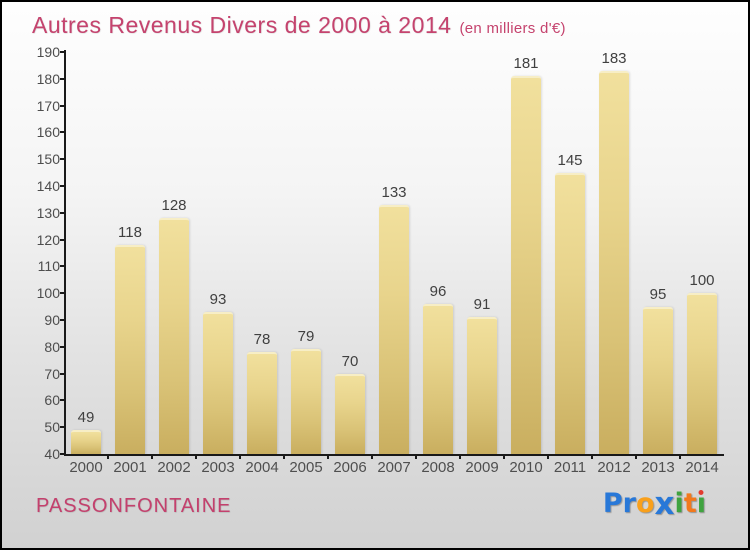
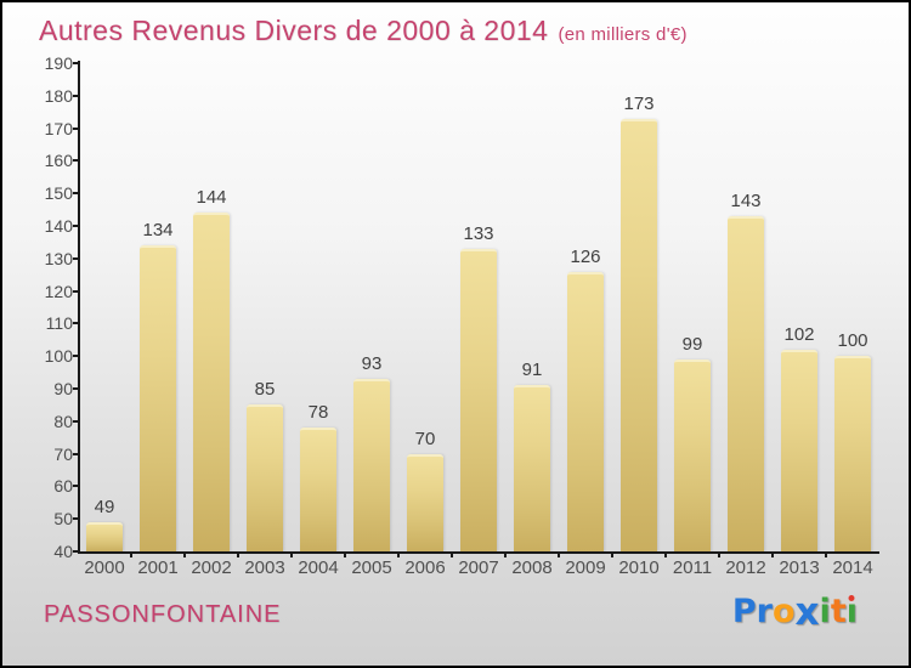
2001: 118 -> 134
2002: 128 -> 144
2003: 93 -> 85
2005: 79 -> 93
2008: 96 -> 91
2009: 91 -> 126
2010: 181 -> 173
2011: 145 -> 99
2012: 183 -> 143
2013: 95 -> 102
